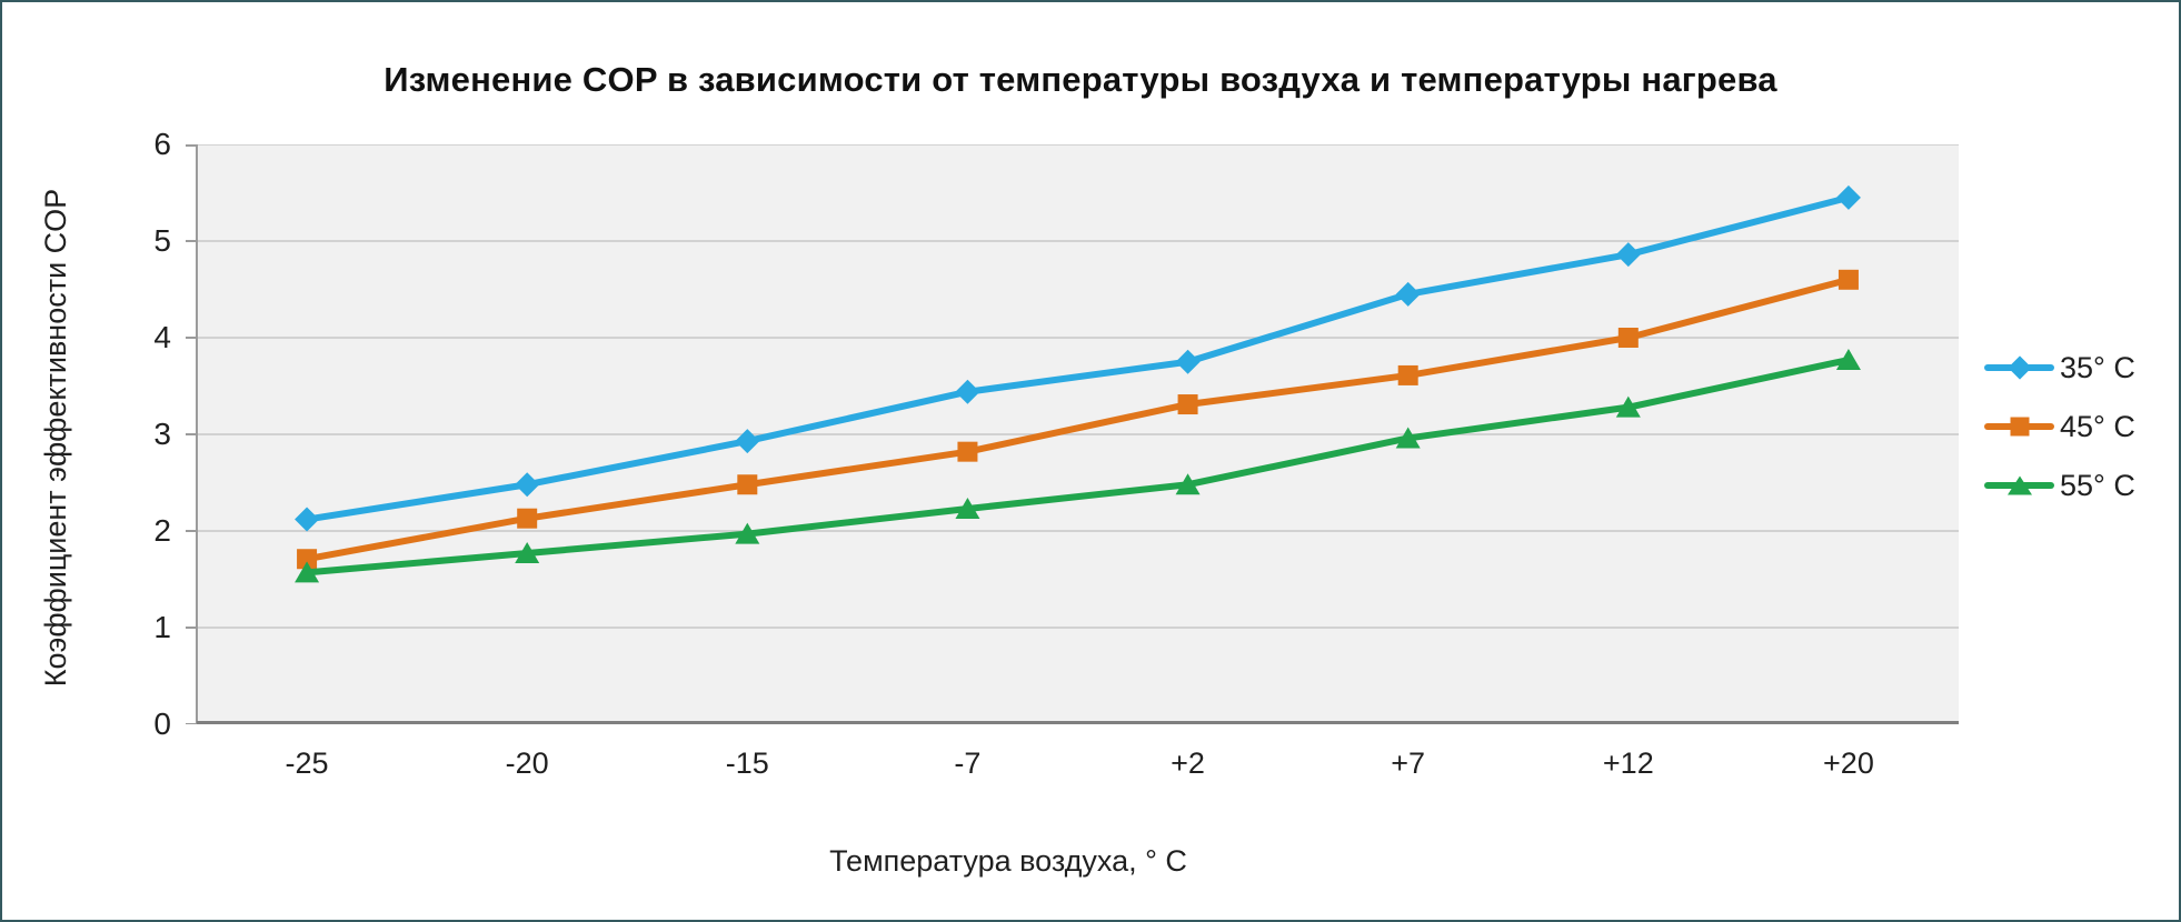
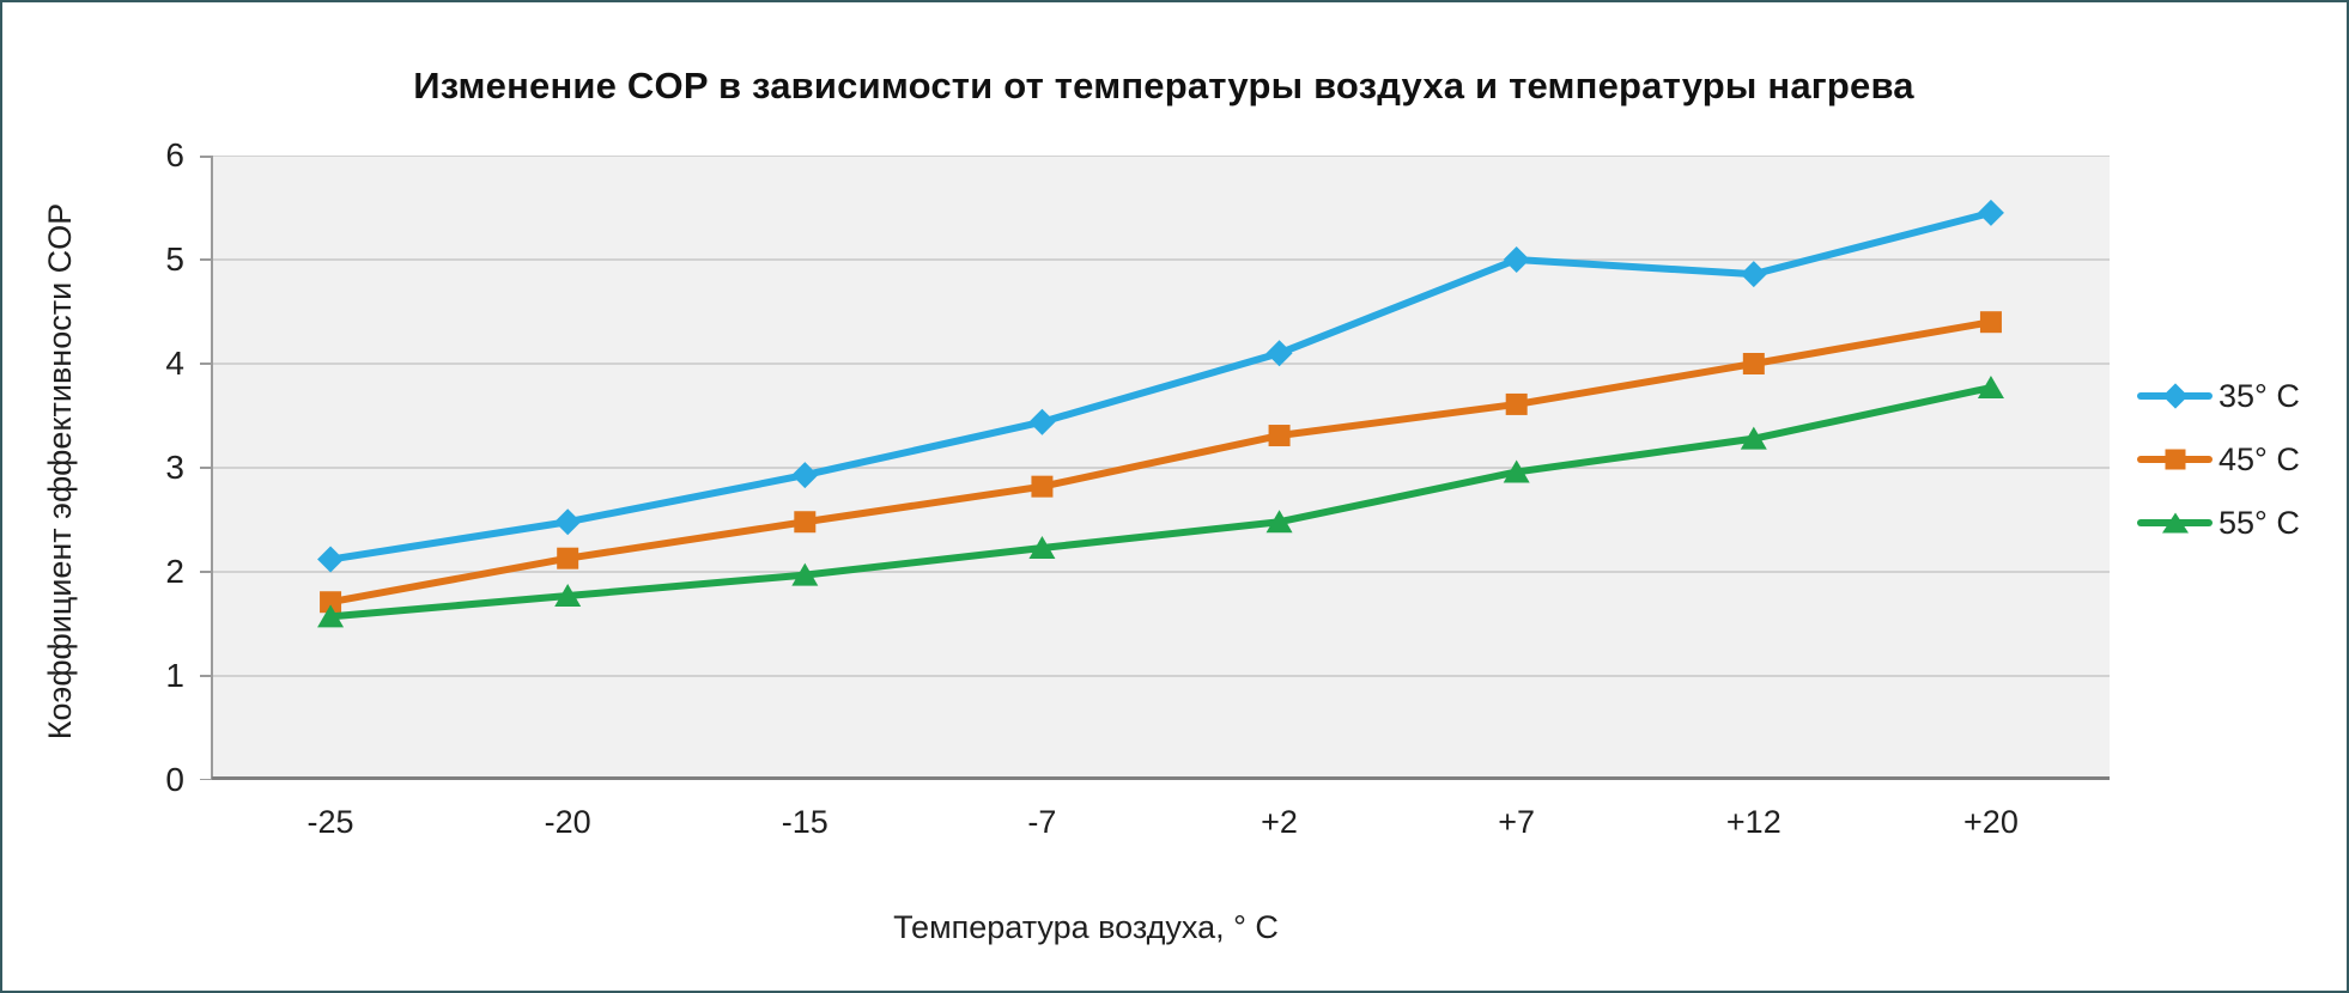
35° C/+2: 3.8 -> 4.1
35° C/+7: 4.5 -> 5.0
45° C/+20: 4.6 -> 4.4
